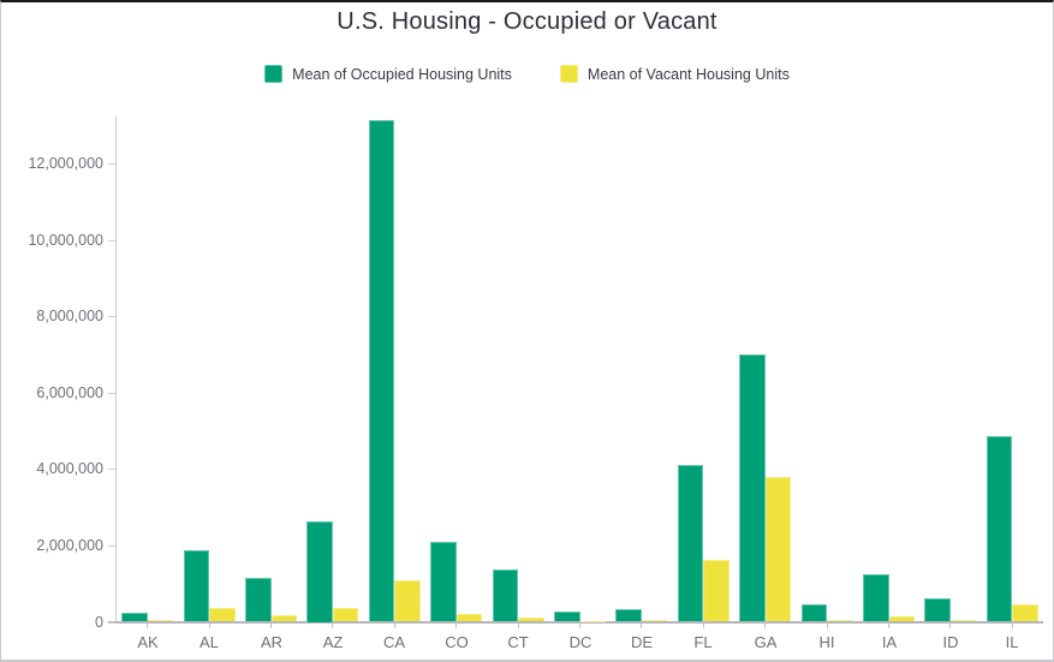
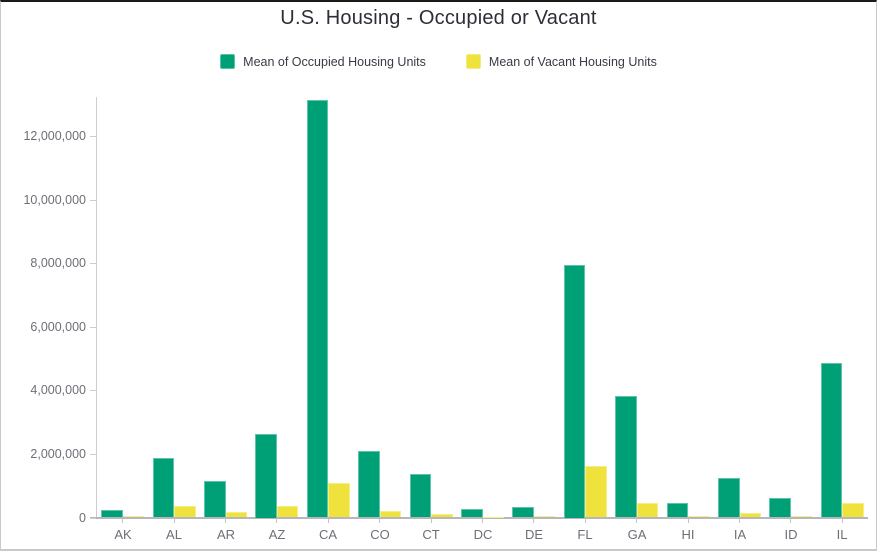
Mean of Occupied Housing Units/FL: 4100000 -> 8000000
Mean of Occupied Housing Units/GA: 7000000 -> 3800000
Mean of Vacant Housing Units/GA: 3800000 -> 500000
